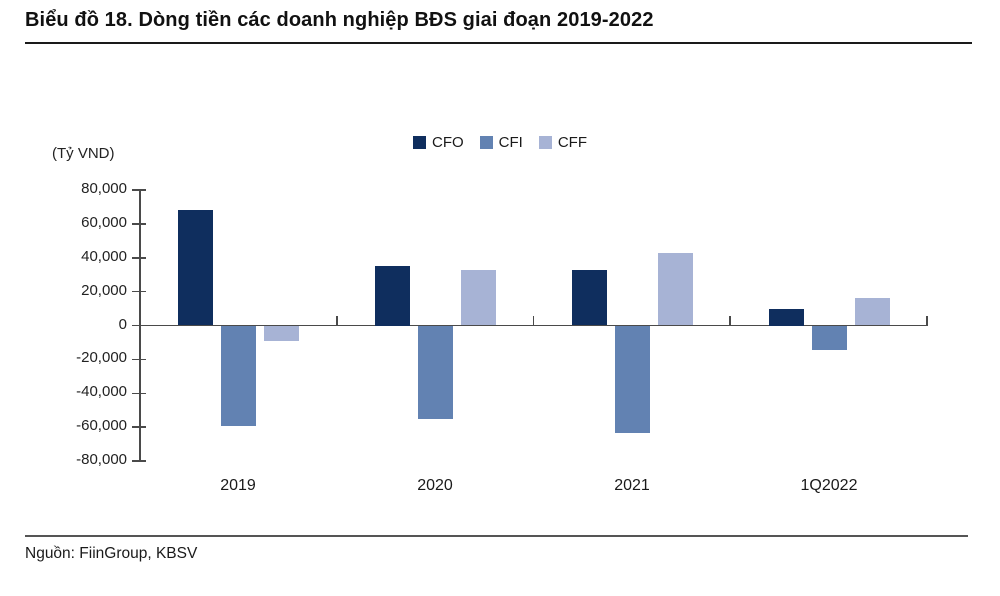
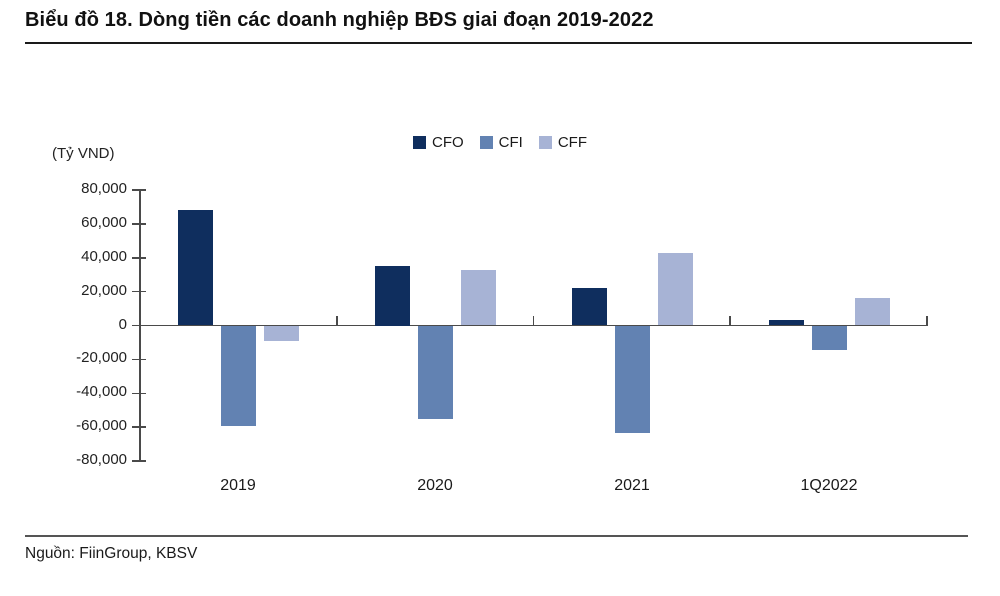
CFO/2021: 33000 -> 22000
CFO/1Q2022: 10000 -> 4000
